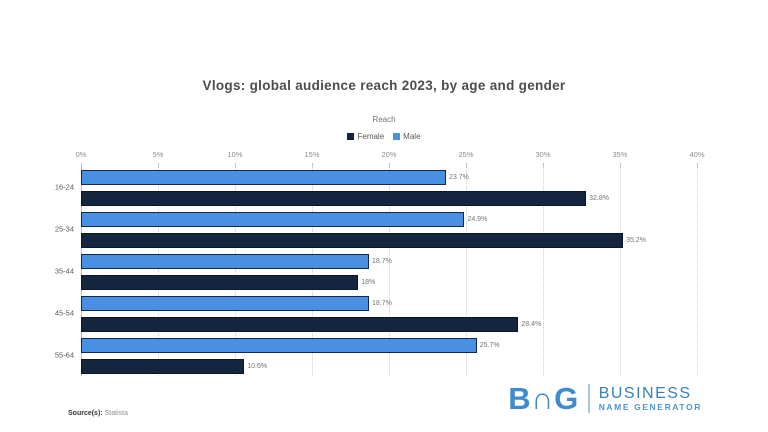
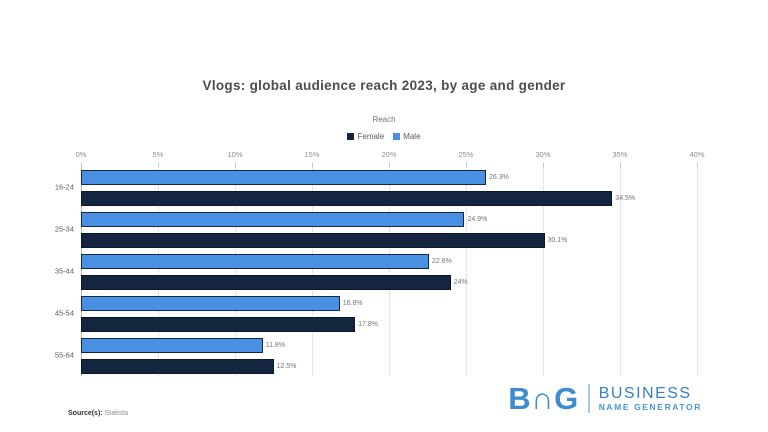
Female/16-24: 32.8% -> 34.5%
Male/16-24: 23.7% -> 26.3%
Female/25-34: 35.2% -> 30.1%
Female/35-44: 18% -> 24%
Male/35-44: 18.7% -> 22.6%
Female/45-54: 28.4% -> 17.8%
Male/45-54: 18.7% -> 16.8%
Female/55-64: 10.6% -> 12.5%
Male/55-64: 25.7% -> 11.8%
